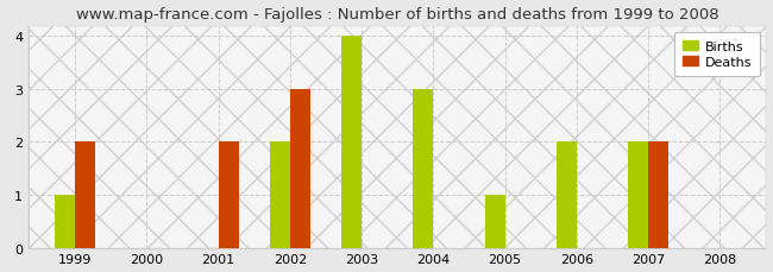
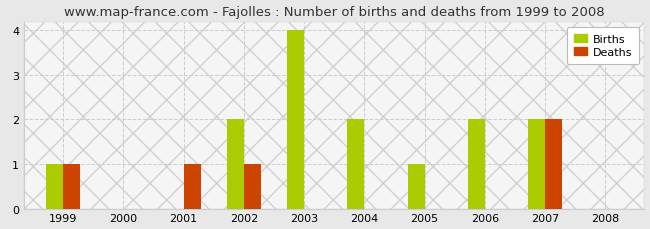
Deaths/1999: 2 -> 1
Deaths/2001: 2 -> 1
Deaths/2002: 3 -> 1
Births/2004: 3 -> 2
